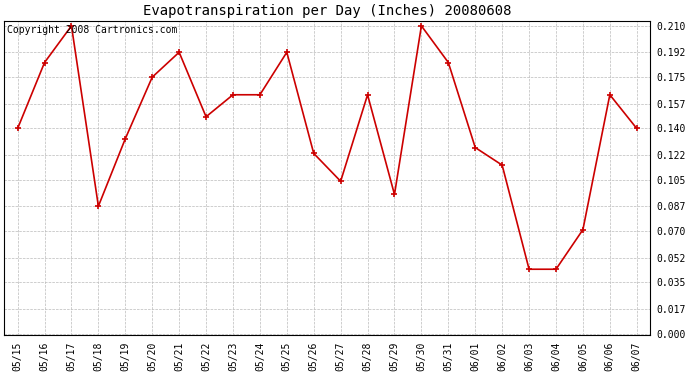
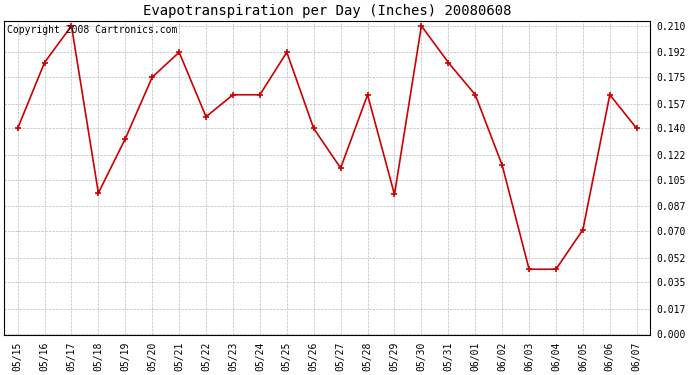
05/18: 0.087 -> 0.096
05/26: 0.123 -> 0.140
05/27: 0.104 -> 0.113
06/01: 0.127 -> 0.163
